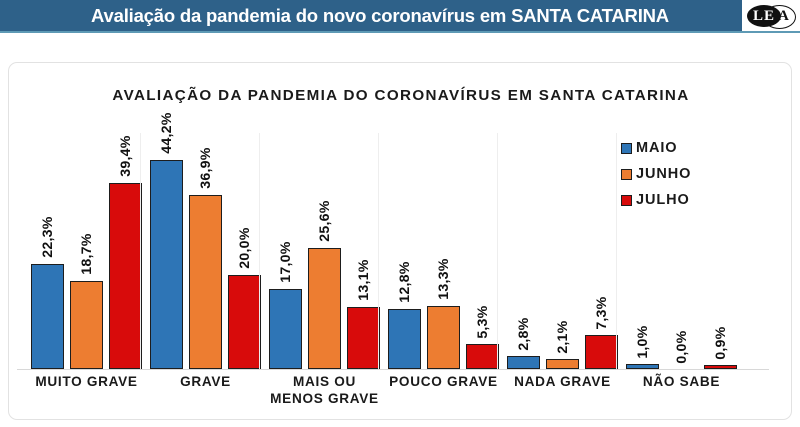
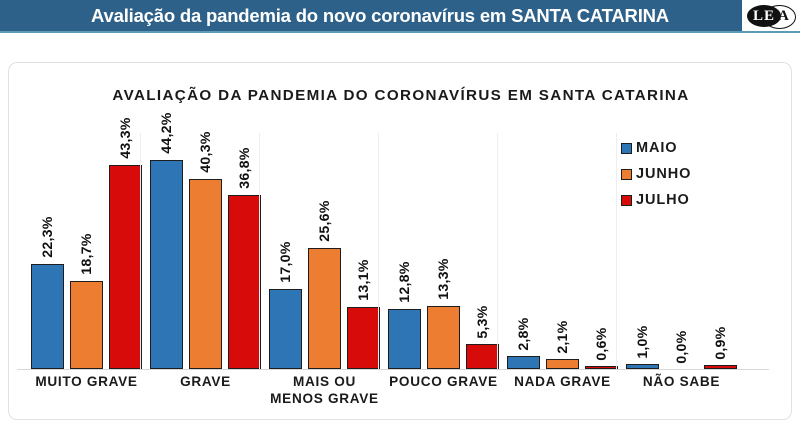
JULHO/MUITO GRAVE: 39,4% -> 43,3%
JUNHO/GRAVE: 36,9% -> 40,3%
JULHO/GRAVE: 20,0% -> 36,8%
JULHO/NADA GRAVE: 7,3% -> 0,6%
